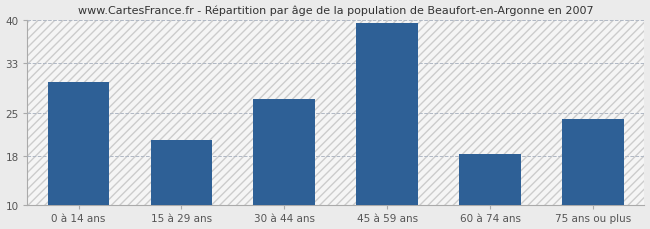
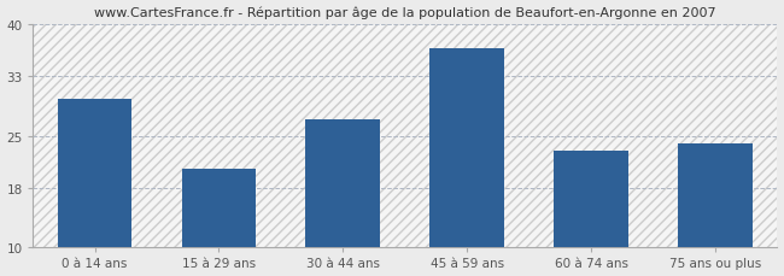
45 à 59 ans: 39.5 -> 36.8
60 à 74 ans: 18.3 -> 23.0
